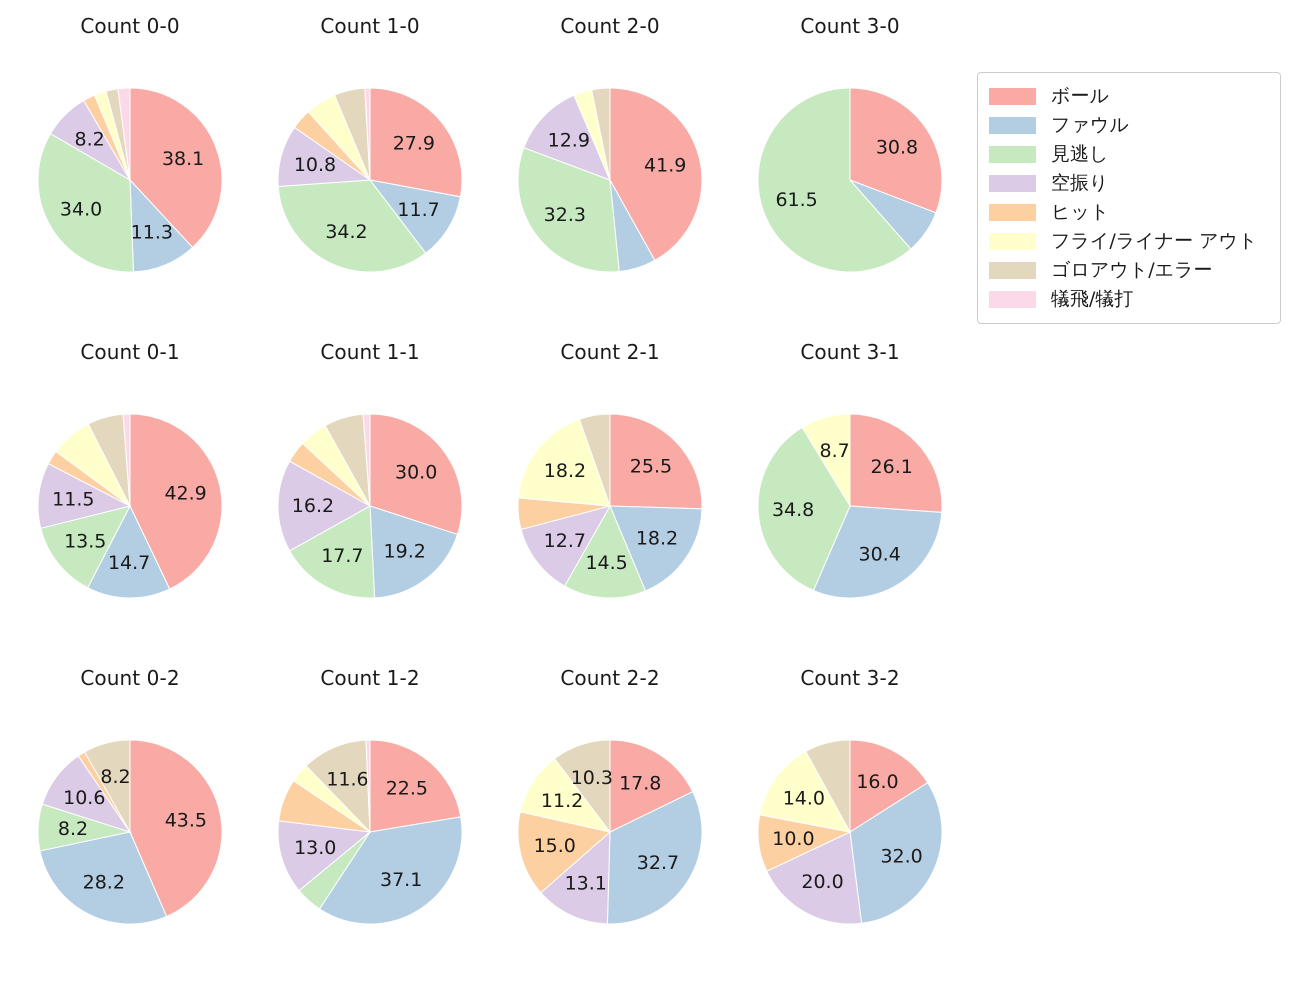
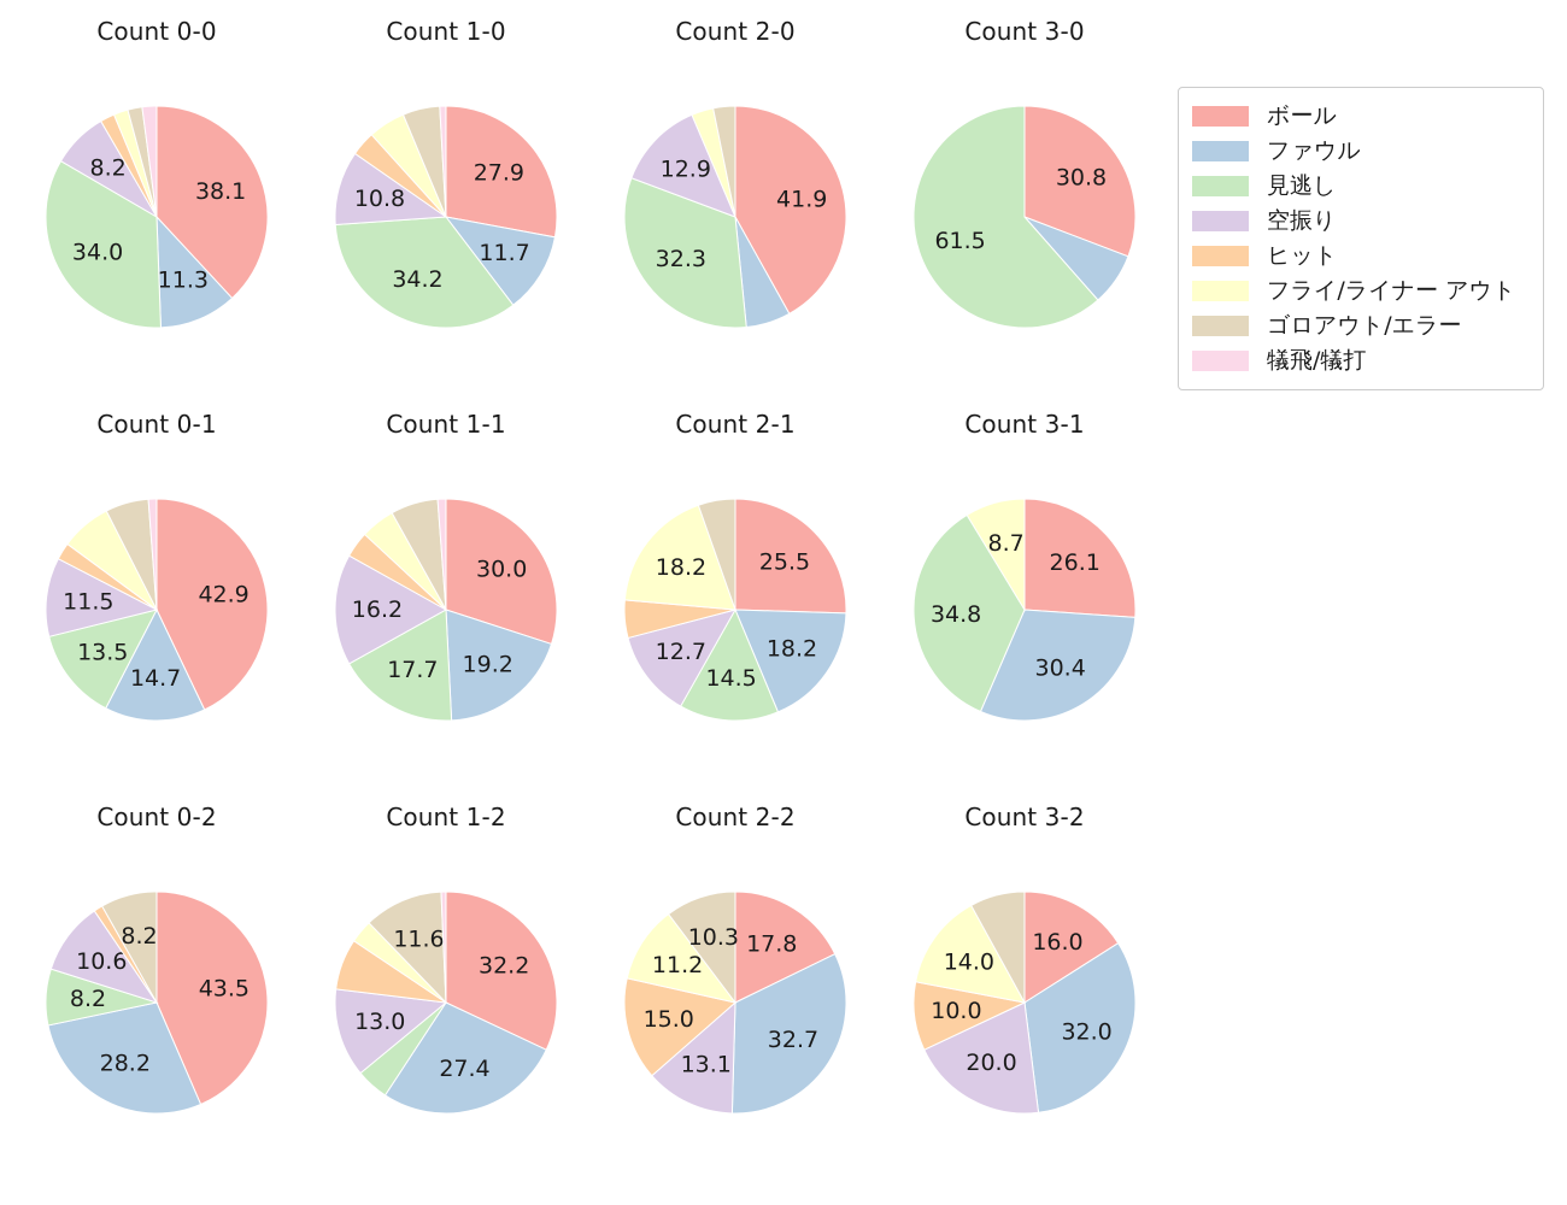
Count 1-2/ボール: 22.5 -> 32.2
Count 1-2/ファウル: 37.1 -> 27.4
